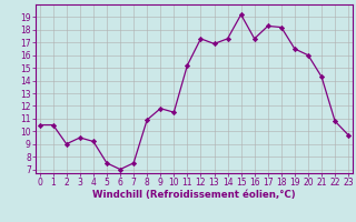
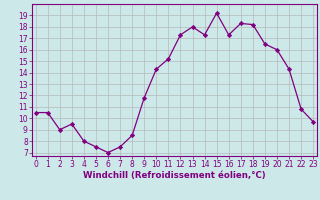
4: 9.2 -> 8.0
8: 10.9 -> 8.5
10: 11.5 -> 14.3
13: 16.9 -> 18.0
